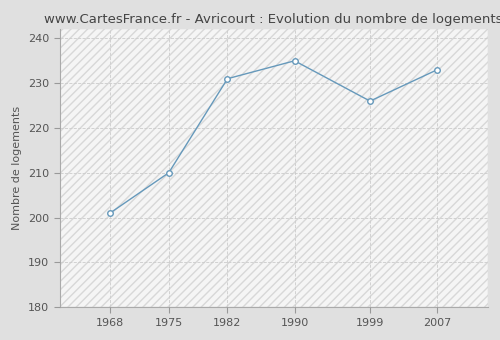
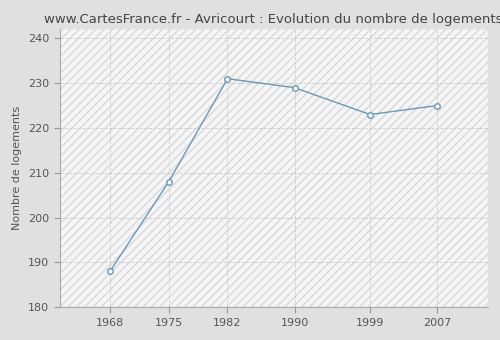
1968: 201 -> 188
1975: 210 -> 208
1990: 235 -> 229
1999: 226 -> 223
2007: 233 -> 225
